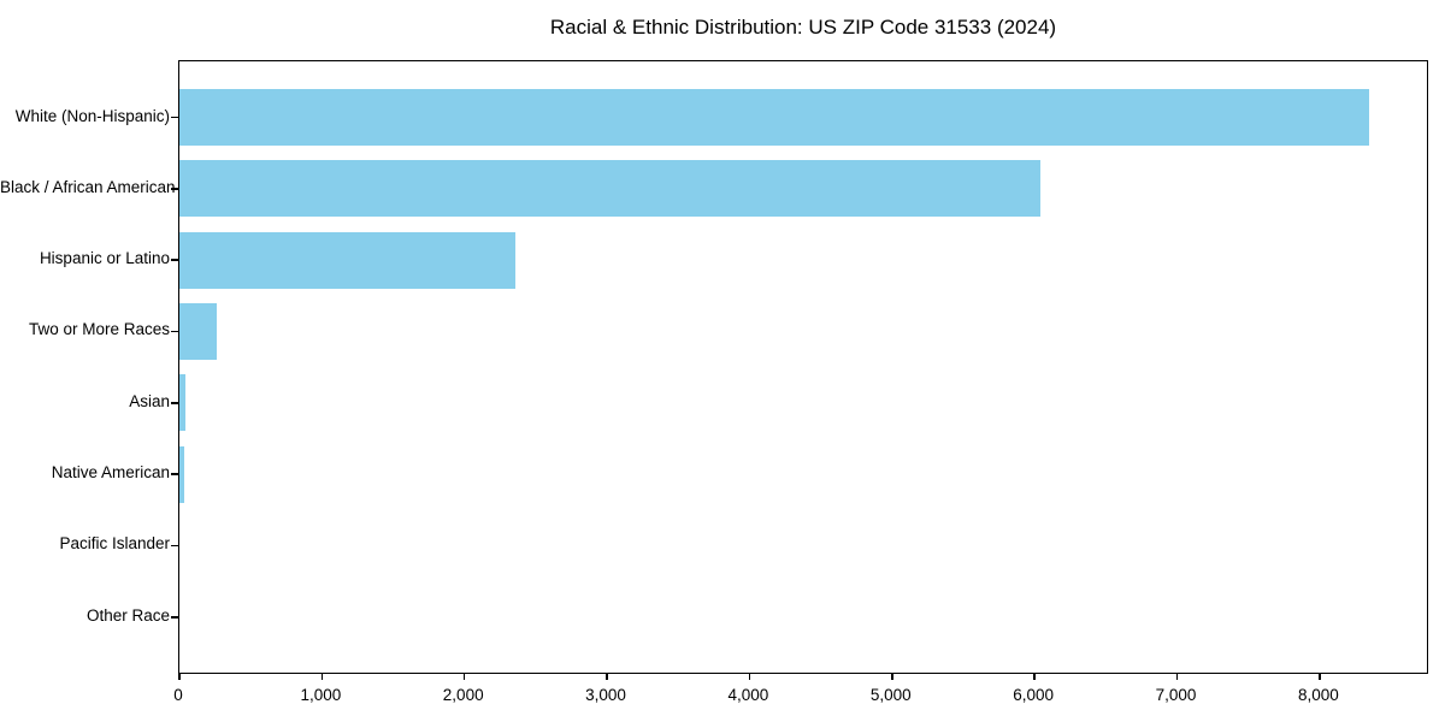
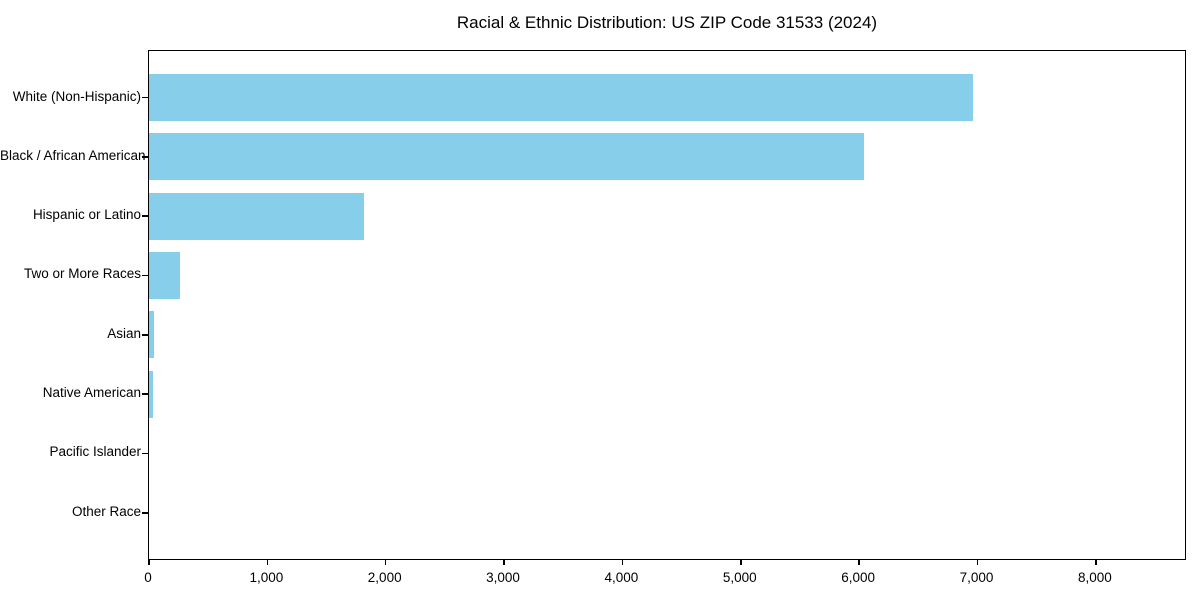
White (Non-Hispanic): 8350 -> 6960
Hispanic or Latino: 2360 -> 1820
